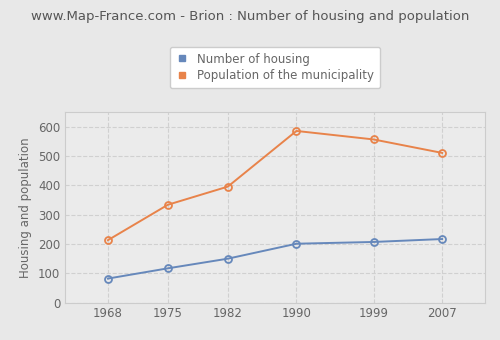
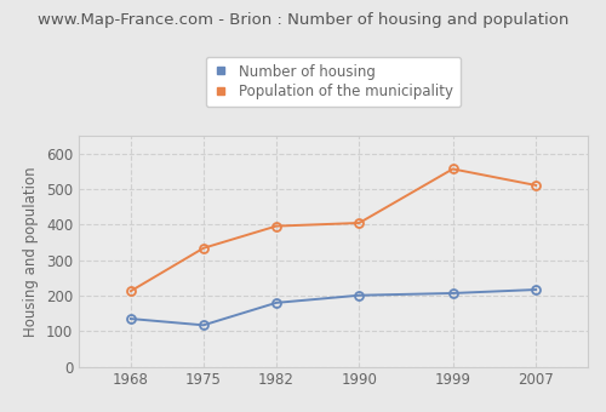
Number of housing/1968: 82 -> 135
Number of housing/1982: 150 -> 180
Population of the municipality/1990: 586 -> 405
